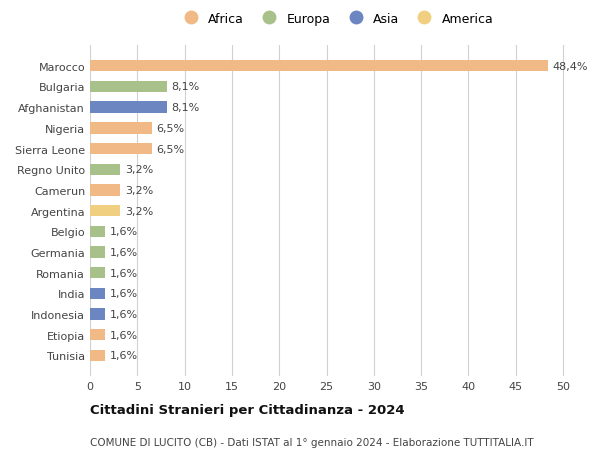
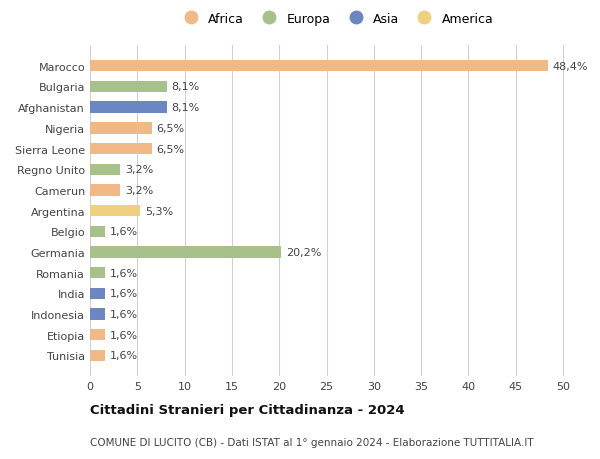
Argentina: 3,2% -> 5,3%
Germania: 1,6% -> 20,2%
